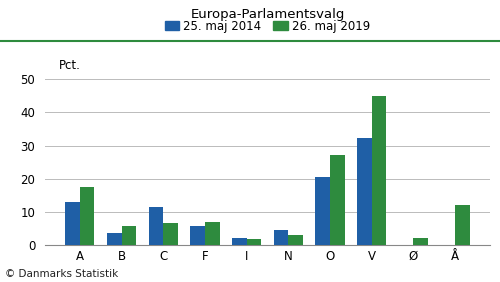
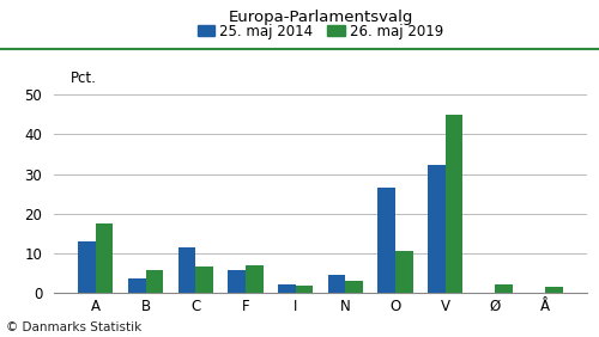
25. maj 2014/O: 20.5 -> 26.6
26. maj 2019/O: 27.0 -> 10.7
26. maj 2019/Å: 12.0 -> 1.7
